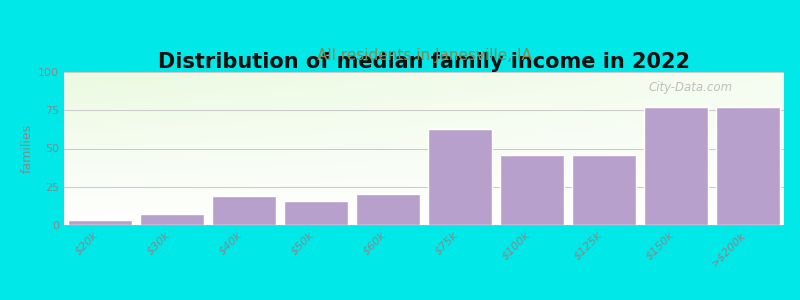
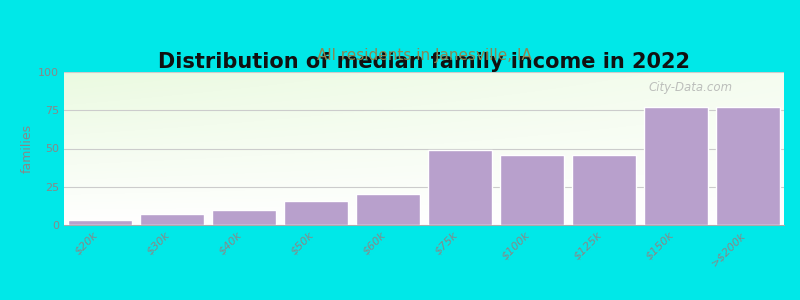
$40k: 19 -> 10
$75k: 63 -> 49
